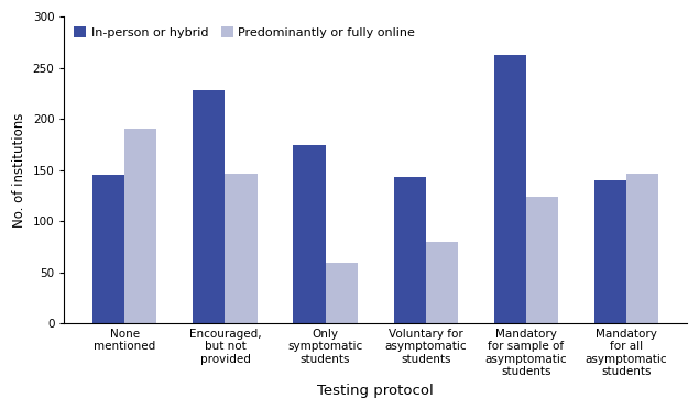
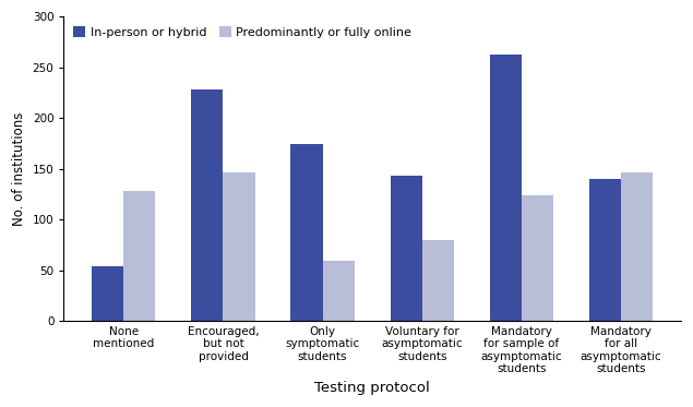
In-person or hybrid/None mentioned: 145 -> 54
Predominantly or fully online/None mentioned: 191 -> 128
